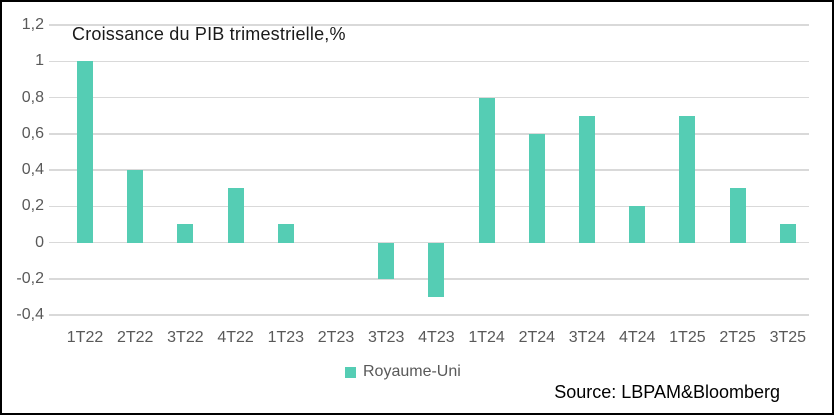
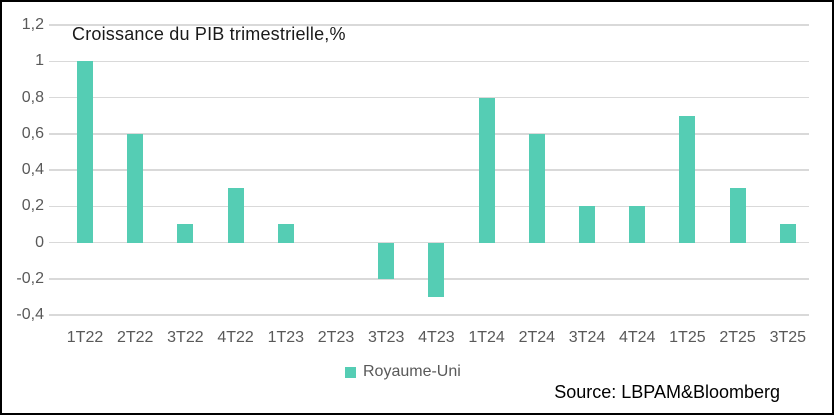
2T22: 0,4 -> 0,6
3T24: 0,7 -> 0,2
